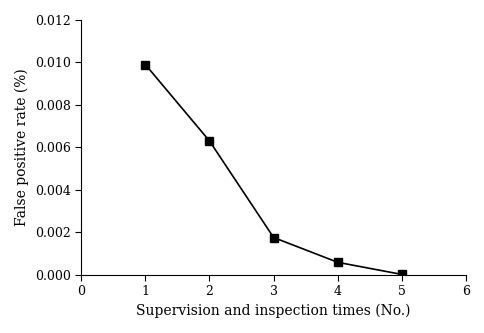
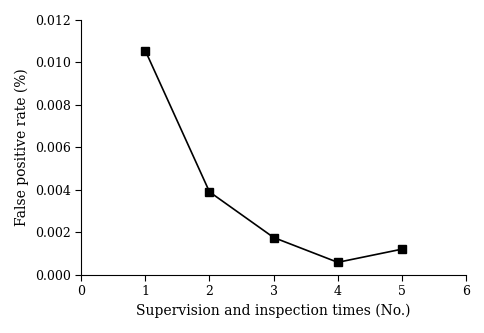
1: 0.00990 -> 0.01055
2: 0.00630 -> 0.00390
5: 0.00001 -> 0.00120
